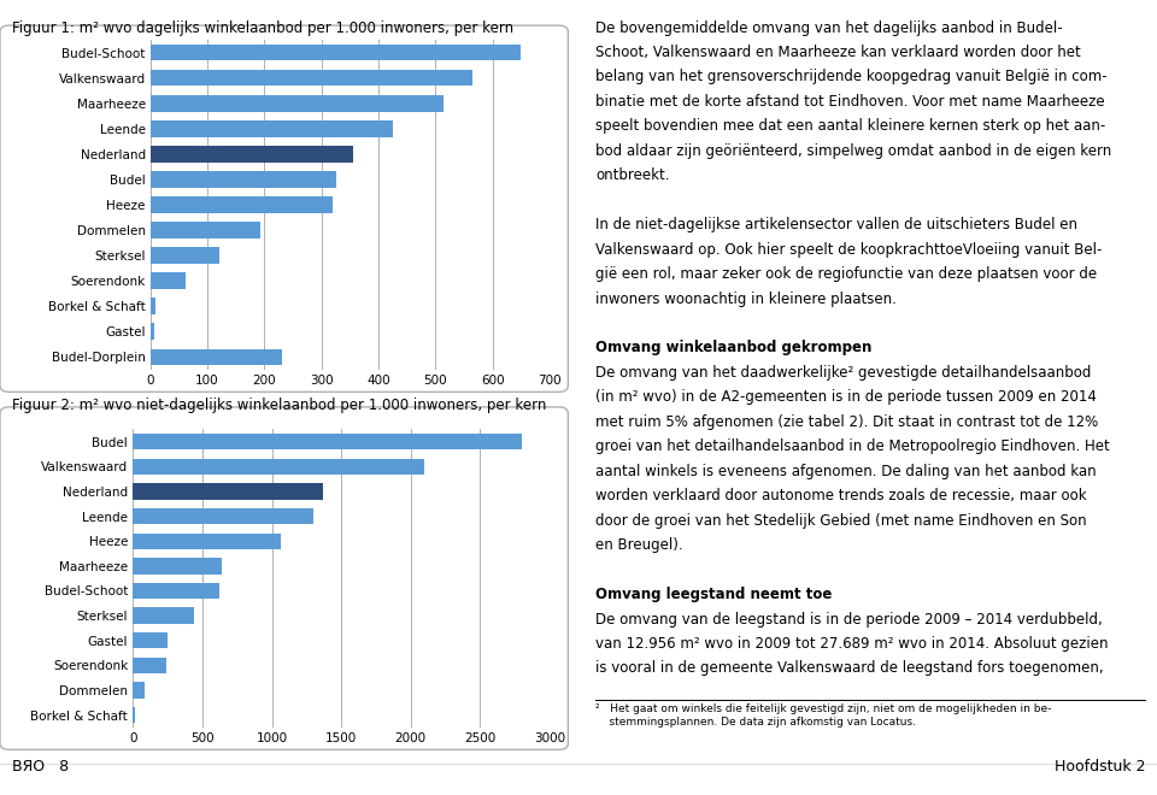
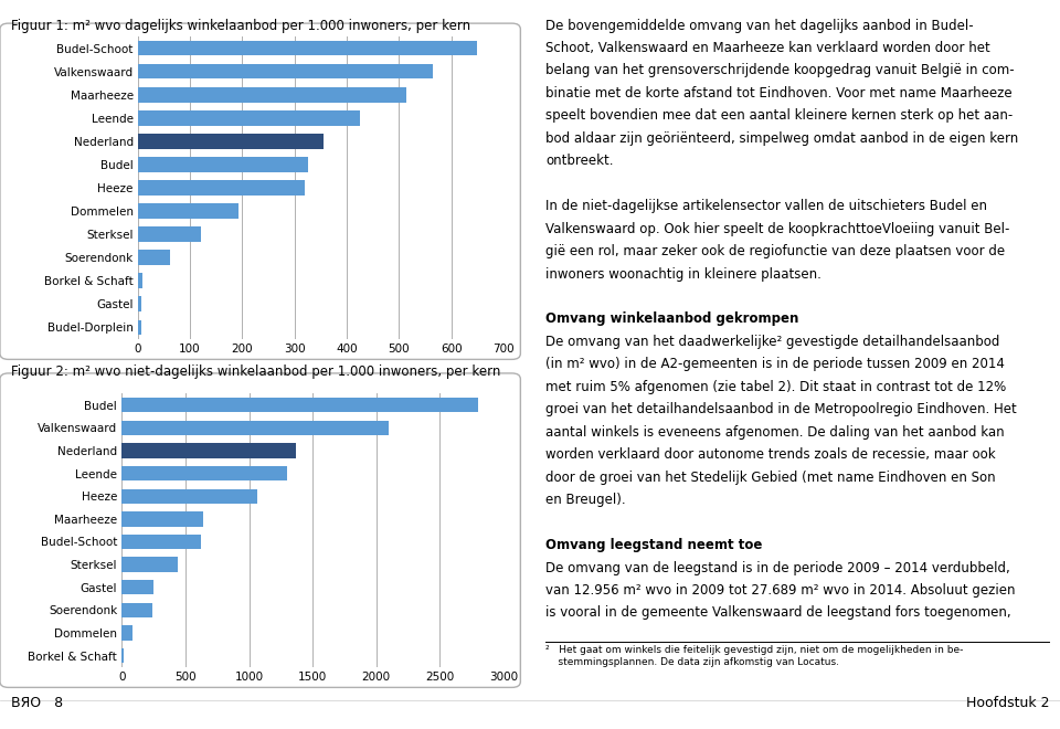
Budel-Dorplein: 230 -> 7
